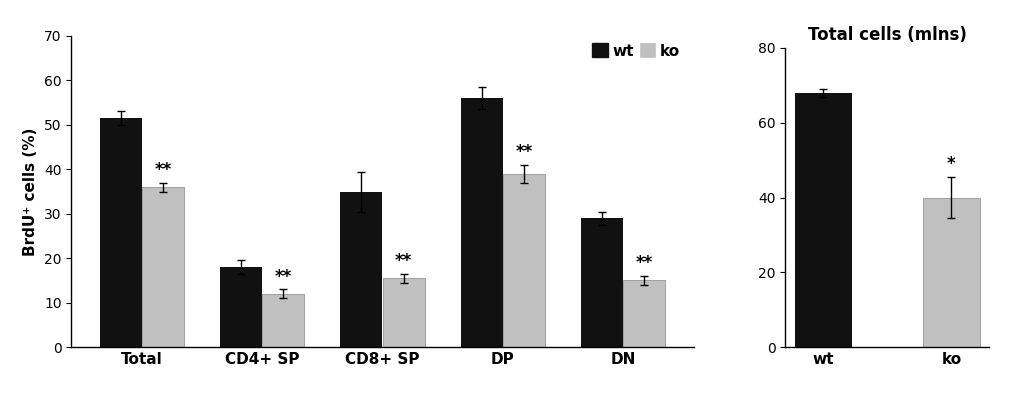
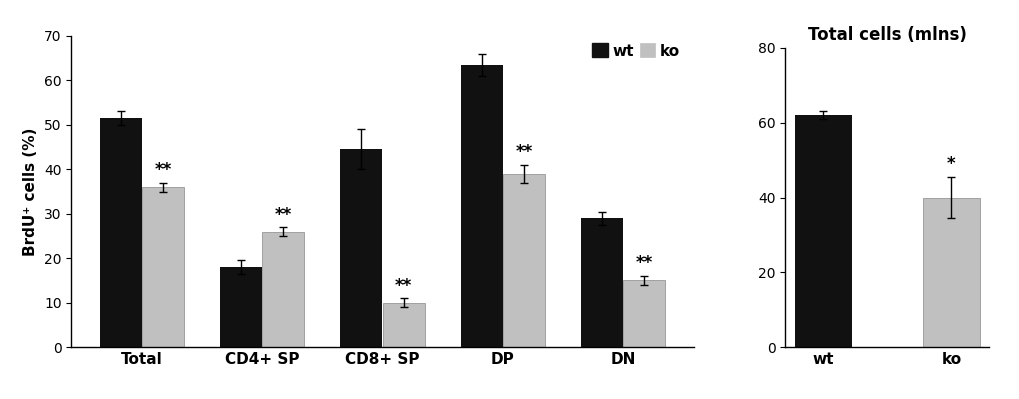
ko/CD4+ SP: 12.0 -> 26.0
wt/CD8+ SP: 35.0 -> 44.5
ko/CD8+ SP: 15.5 -> 10.0
wt/DP: 56.0 -> 63.5
Total cells (mlns)/wt: 68 -> 62
